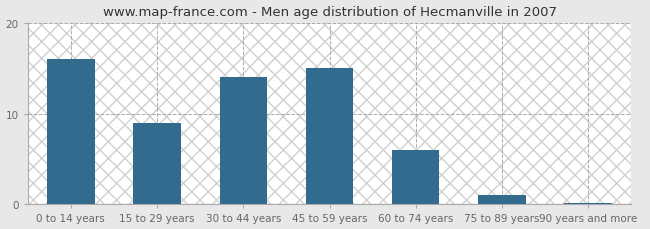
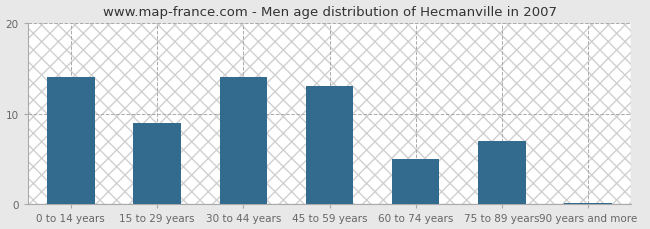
0 to 14 years: 16.0 -> 14.0
45 to 59 years: 15.0 -> 13.0
60 to 74 years: 6.0 -> 5.0
75 to 89 years: 1.0 -> 7.0
